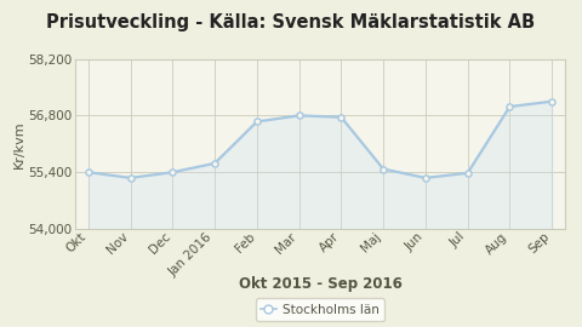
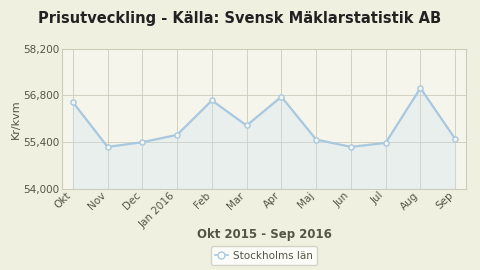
Okt: 55,400 -> 56,600
Mar: 56,800 -> 55,900
Sep: 57,150 -> 55,500
